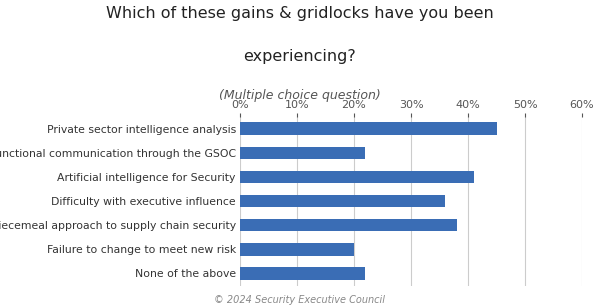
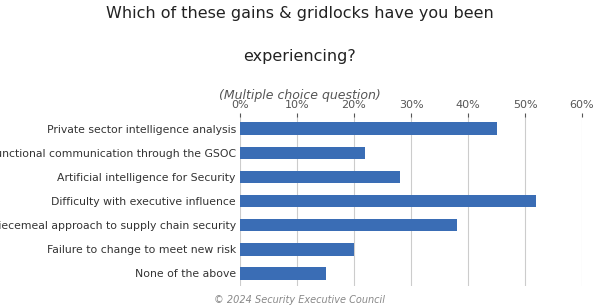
Artificial intelligence for Security: 41% -> 28%
Difficulty with executive influence: 36% -> 52%
None of the above: 22% -> 15%
